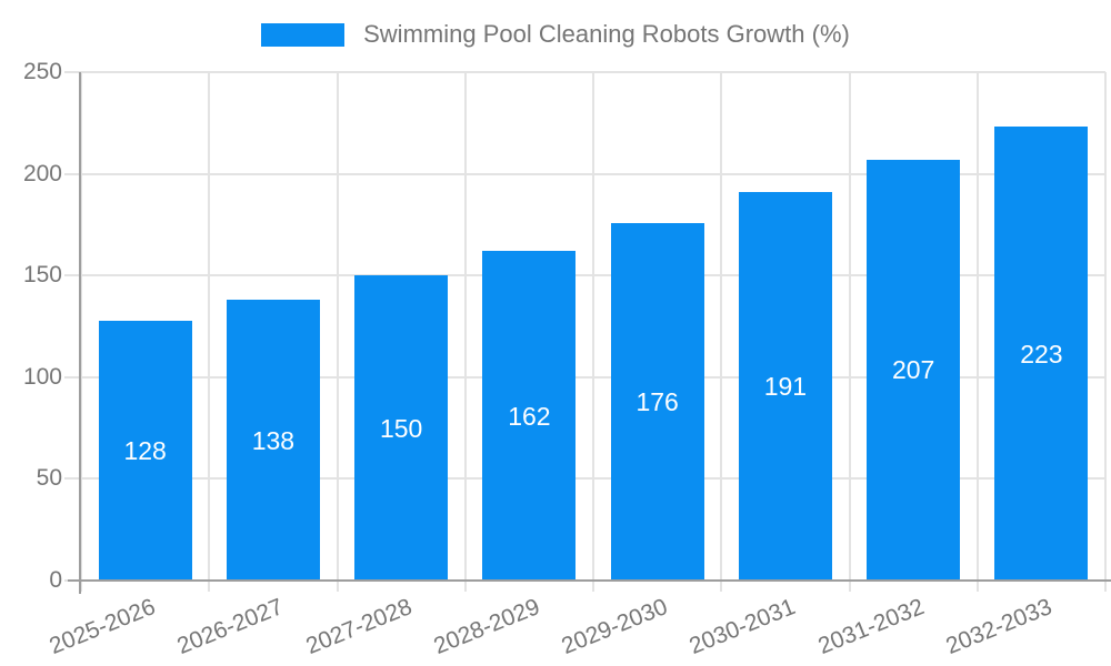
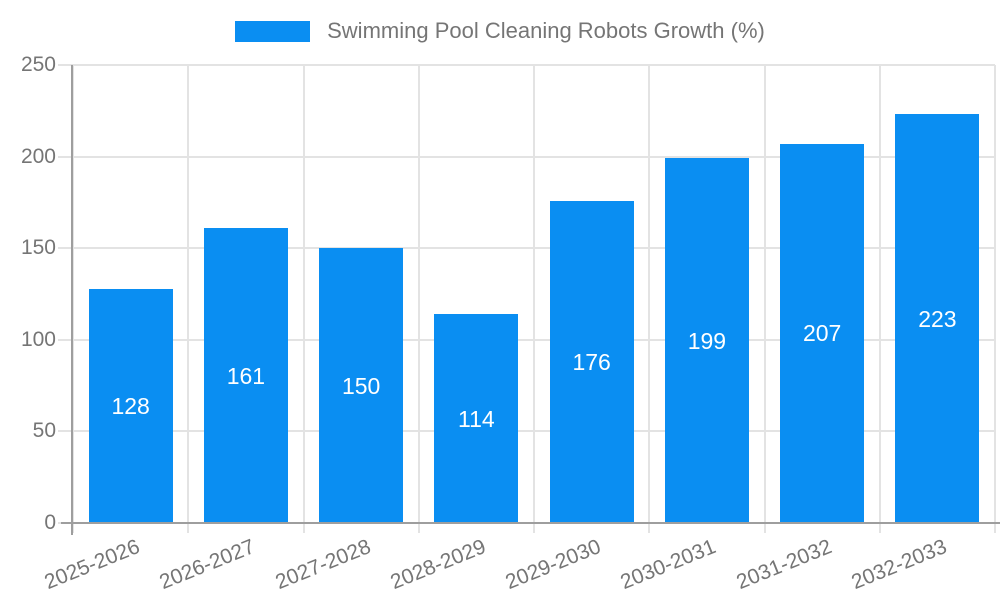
2026-2027: 138 -> 161
2028-2029: 162 -> 114
2030-2031: 191 -> 199
